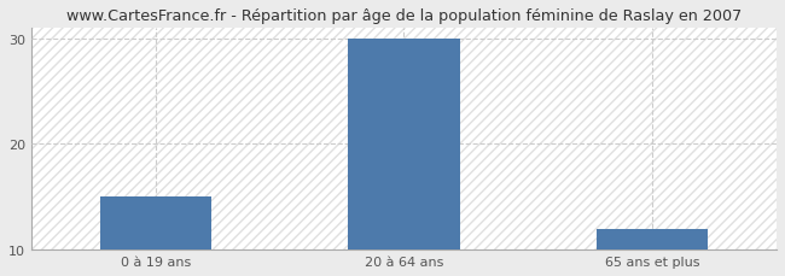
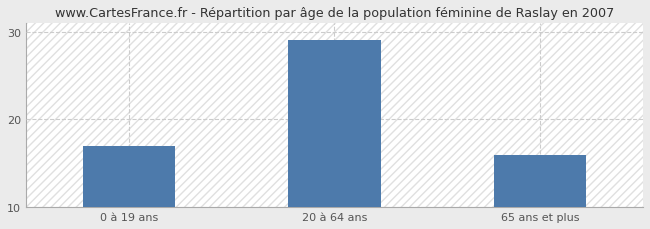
0 à 19 ans: 15 -> 17
20 à 64 ans: 30 -> 29
65 ans et plus: 12 -> 16
